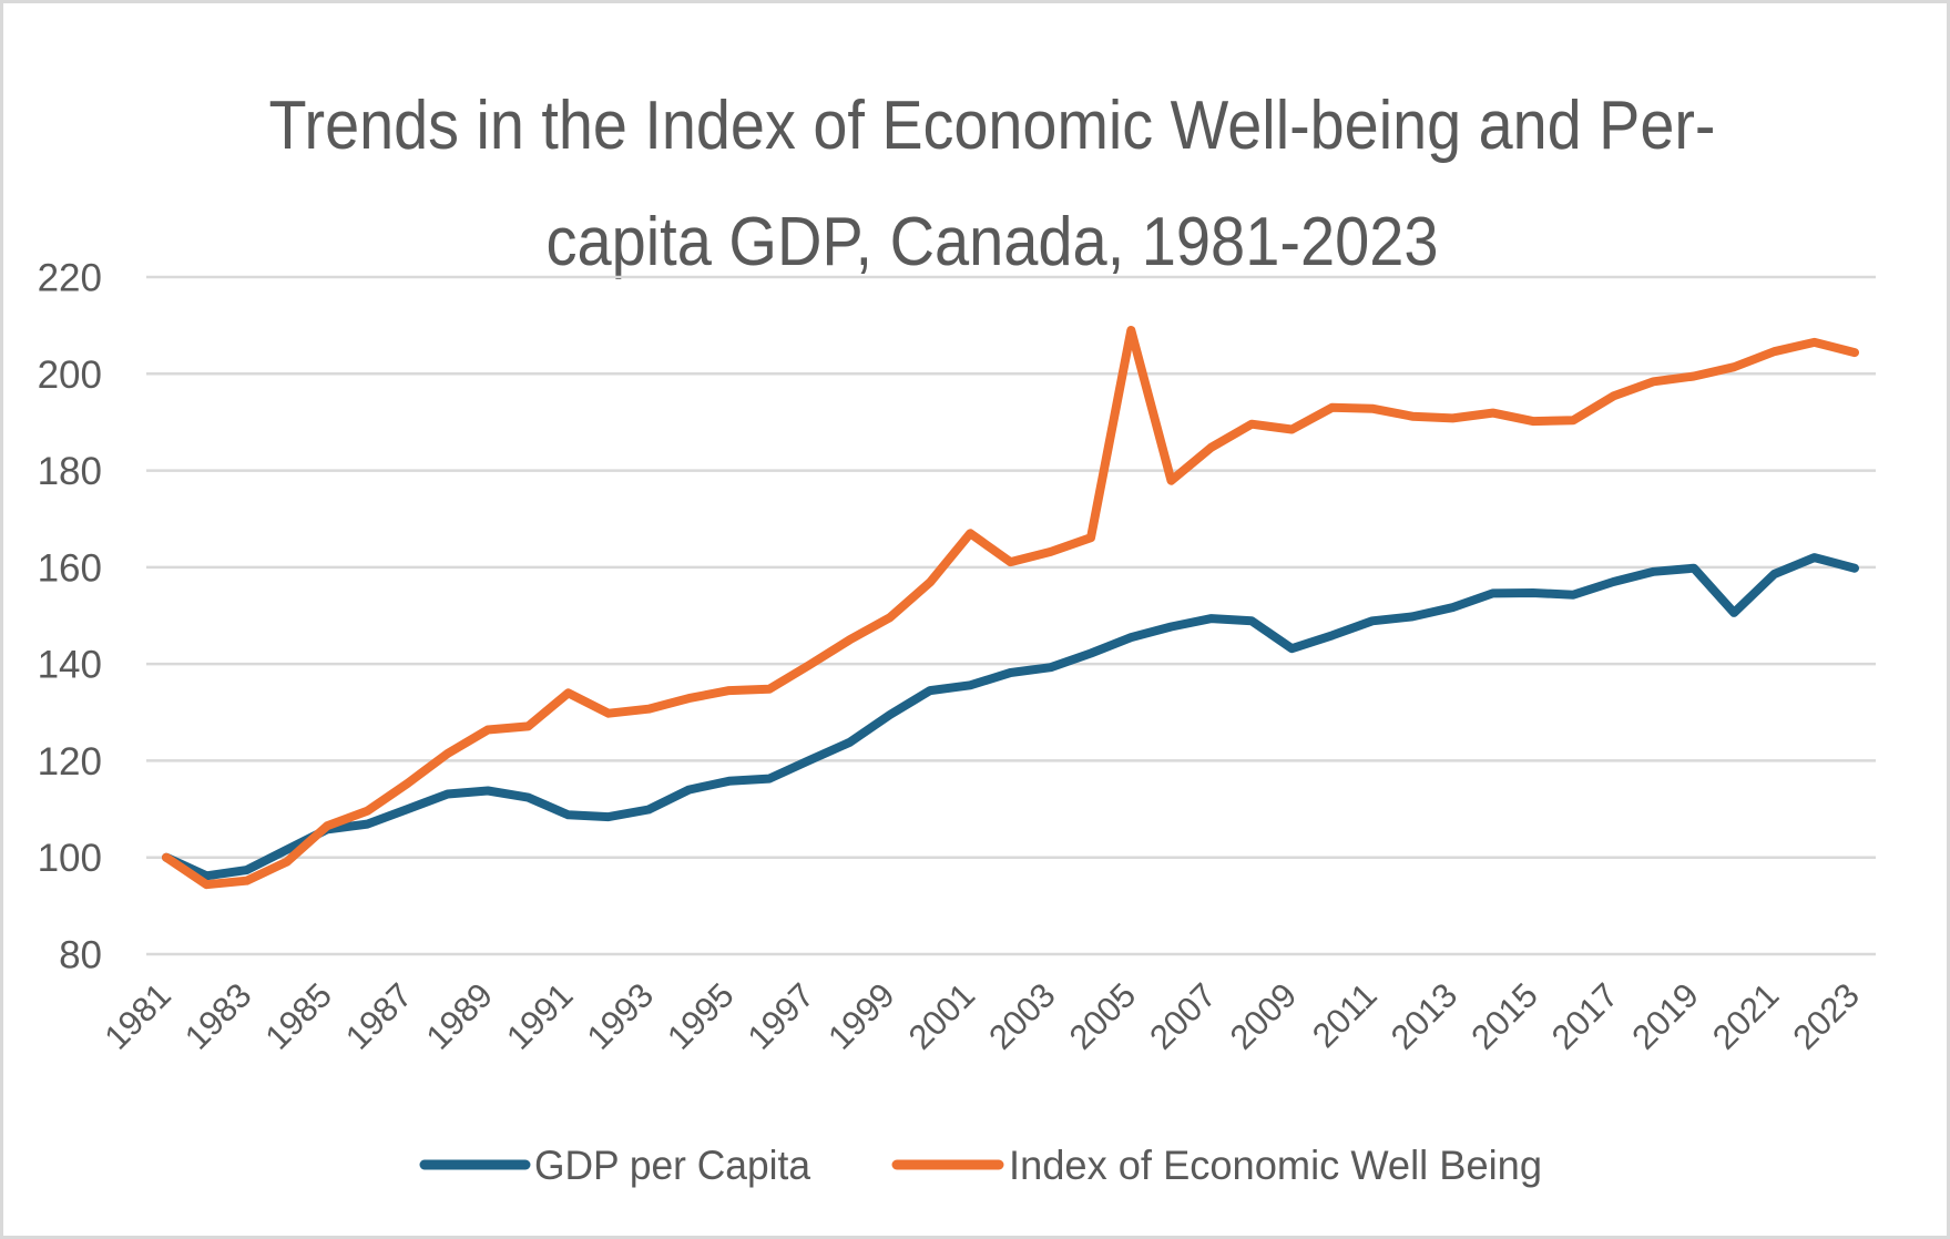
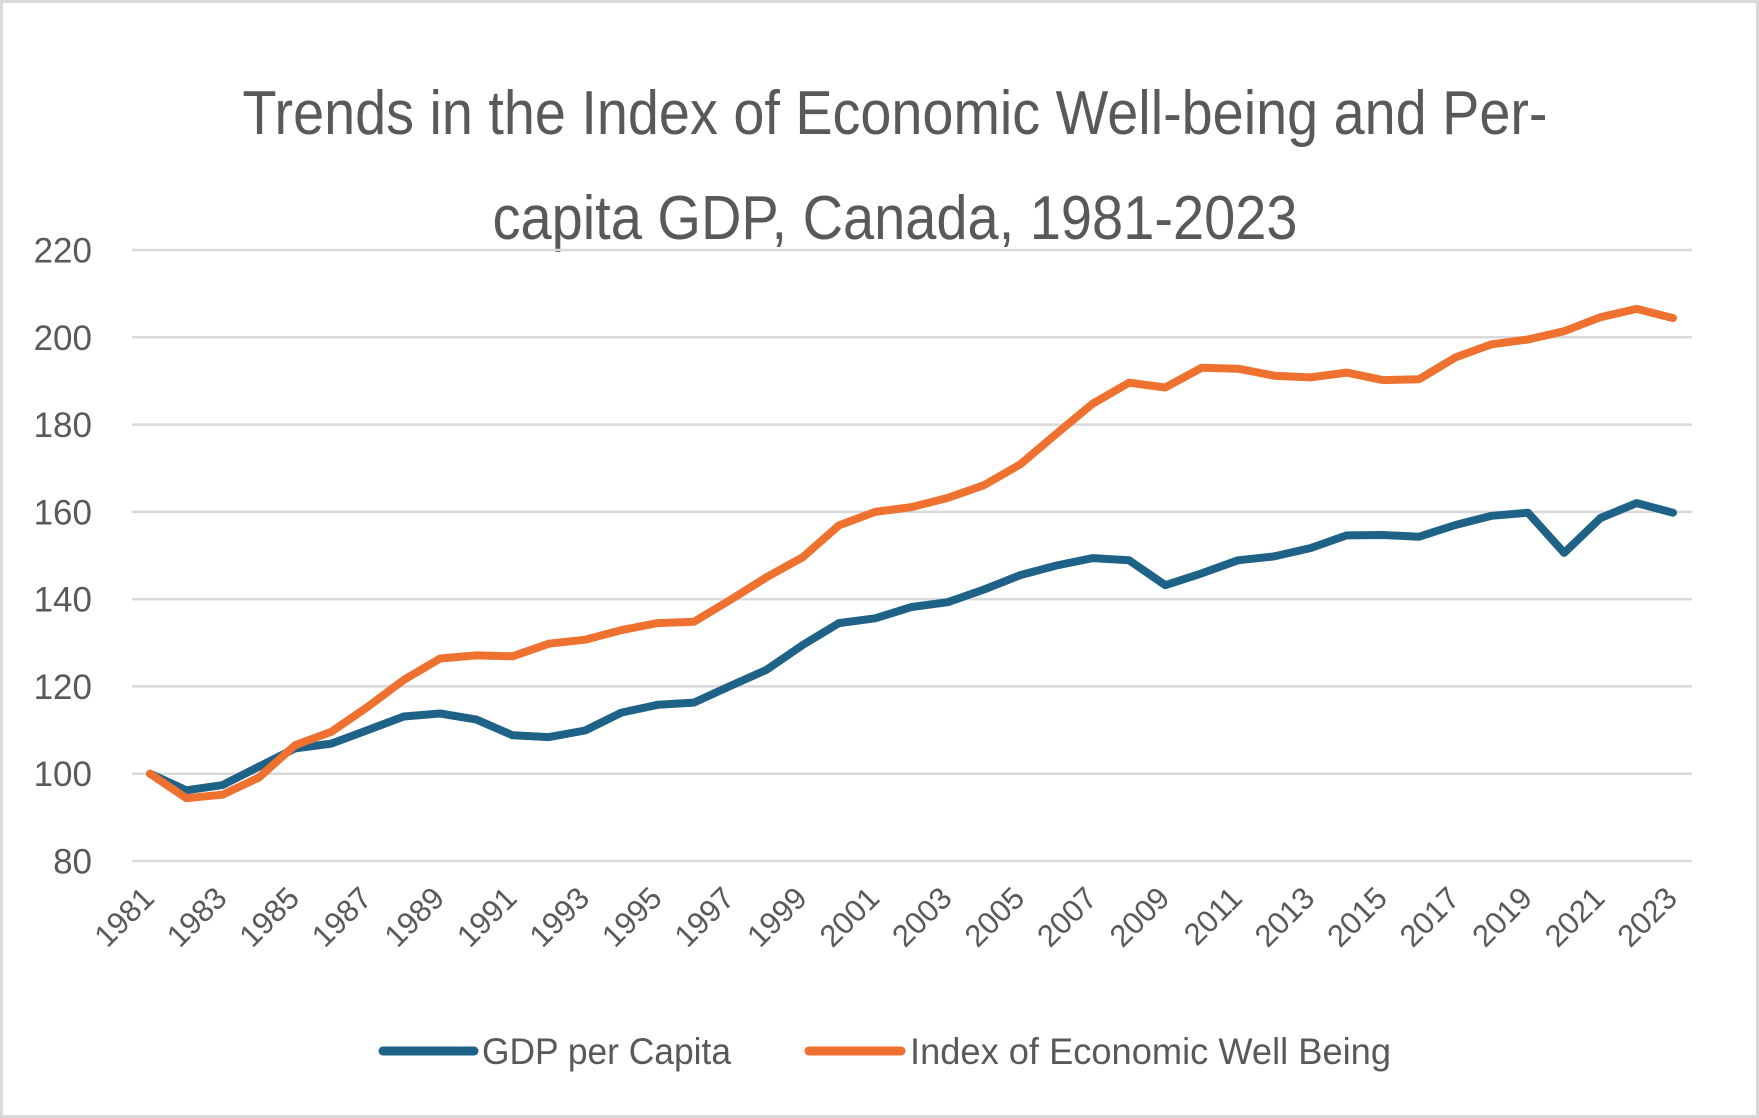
Index of Economic Well Being/1991: 134 -> 127
Index of Economic Well Being/2001: 167 -> 160
Index of Economic Well Being/2005: 209 -> 171
